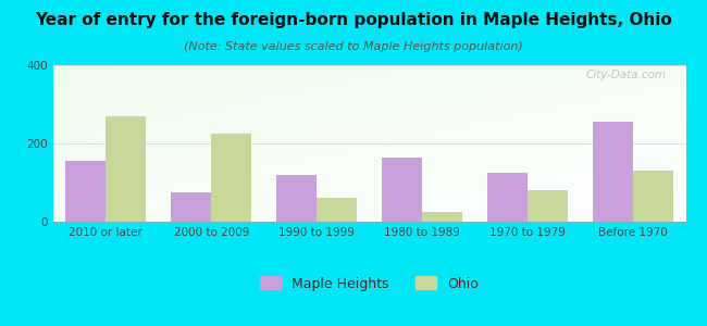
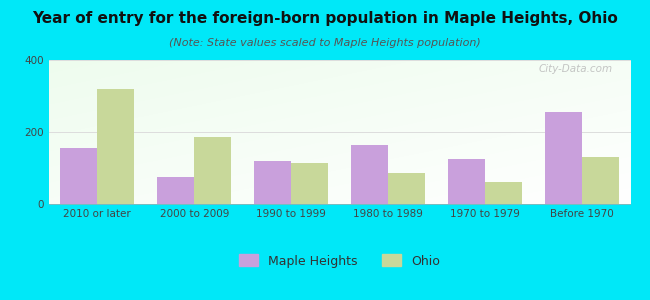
Ohio/2010 or later: 270 -> 320
Ohio/2000 to 2009: 225 -> 185
Ohio/1990 to 1999: 60 -> 115
Ohio/1980 to 1989: 25 -> 85
Ohio/1970 to 1979: 80 -> 60
